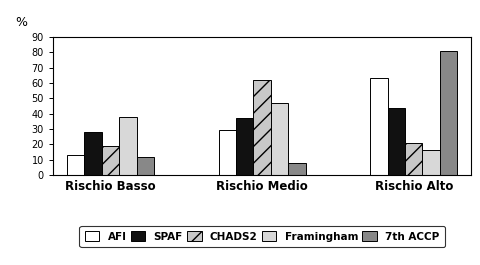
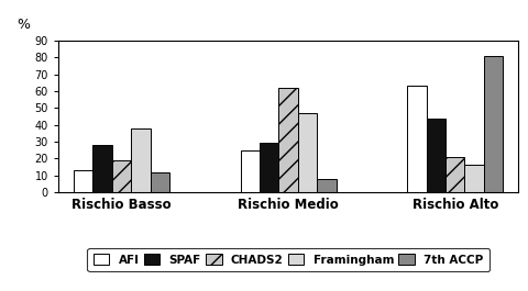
AFI/Rischio Medio: 29 -> 25
SPAF/Rischio Medio: 37 -> 29
